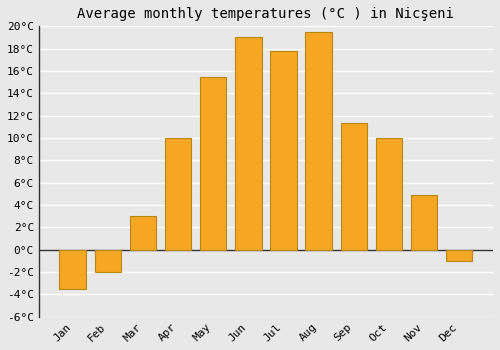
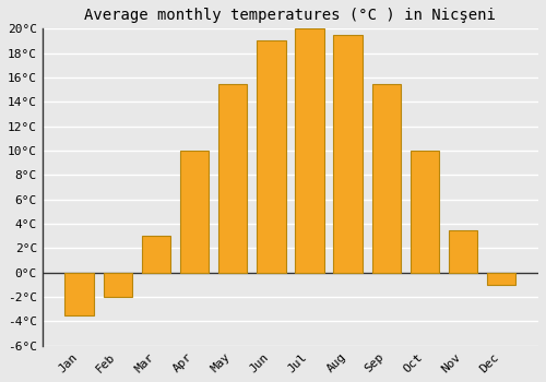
Jul: 17.8°C -> 20.0°C
Sep: 11.3°C -> 15.5°C
Nov: 4.9°C -> 3.5°C
